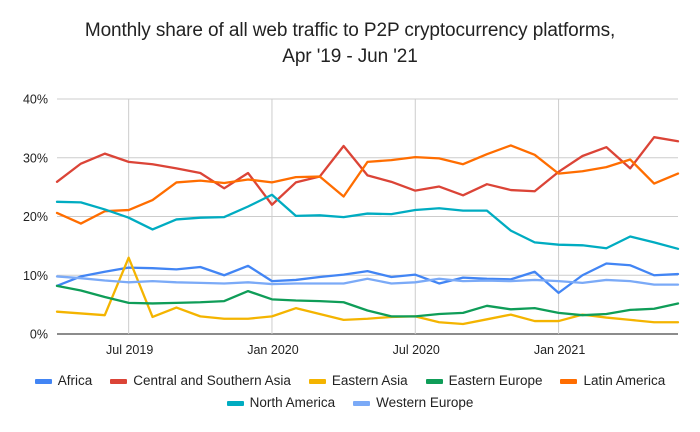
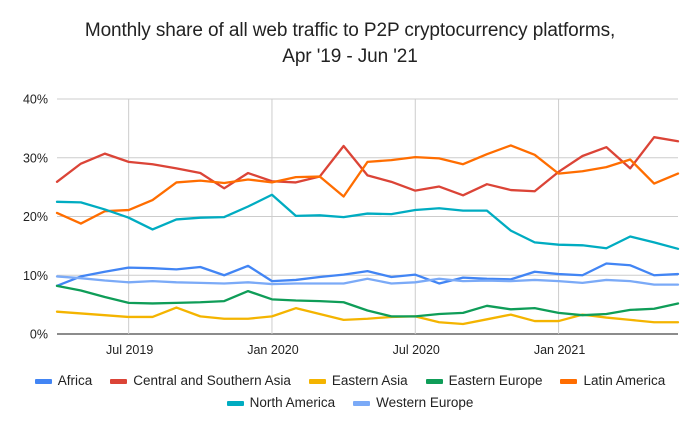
Eastern Asia/Jul 2019: 13% -> 3%
Central and Southern Asia/Jan 2020: 22% -> 26%
Africa/Jan 2021: 7% -> 10%
